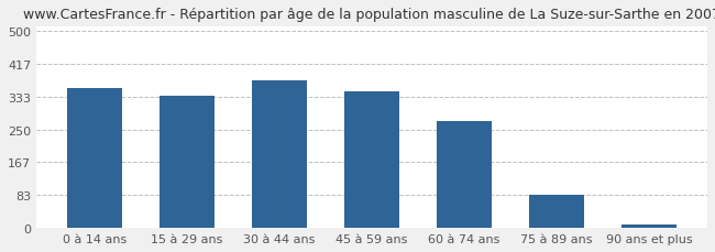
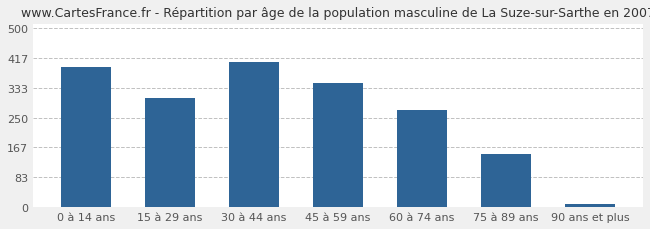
0 à 14 ans: 355 -> 390
15 à 29 ans: 335 -> 305
30 à 44 ans: 375 -> 405
75 à 89 ans: 85 -> 148
